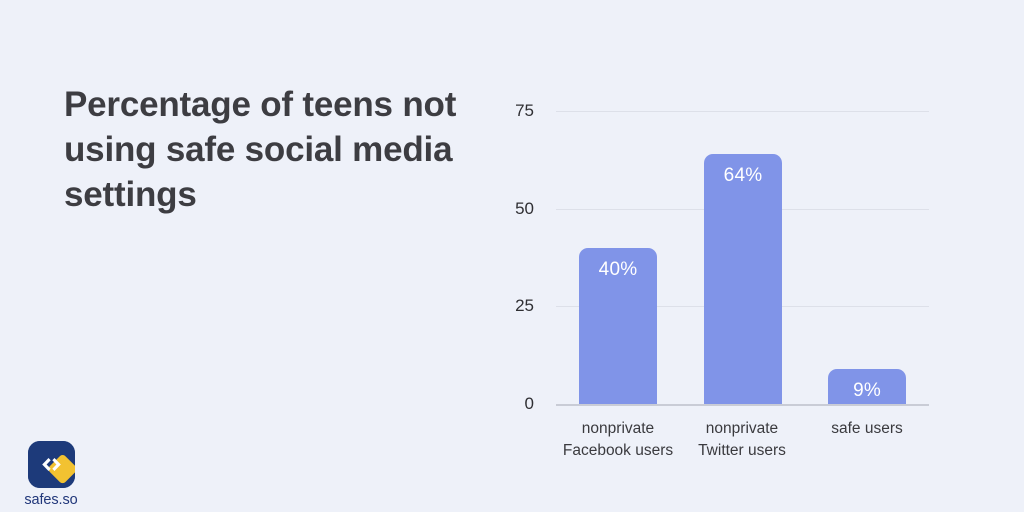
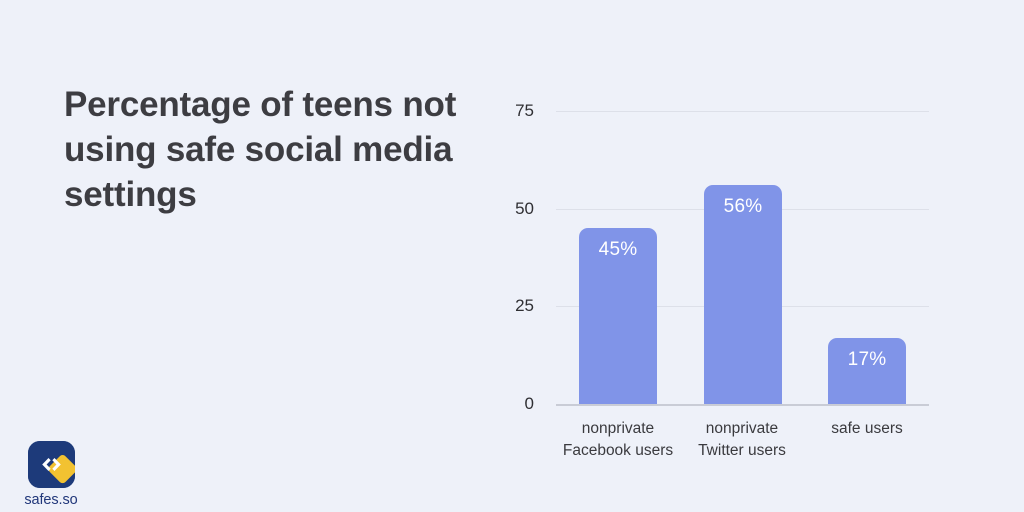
nonprivate Facebook users: 40% -> 45%
nonprivate Twitter users: 64% -> 56%
safe users: 9% -> 17%
